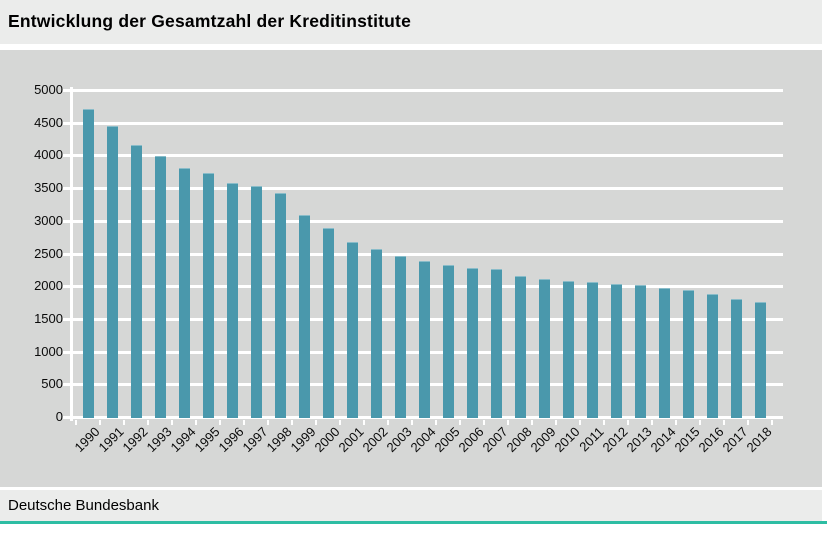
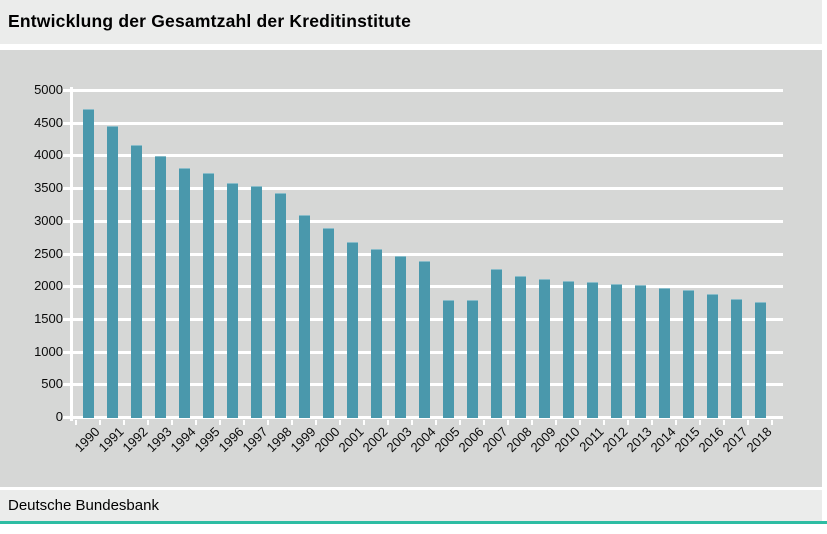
2005: 2300 -> 1800
2006: 2300 -> 1800
